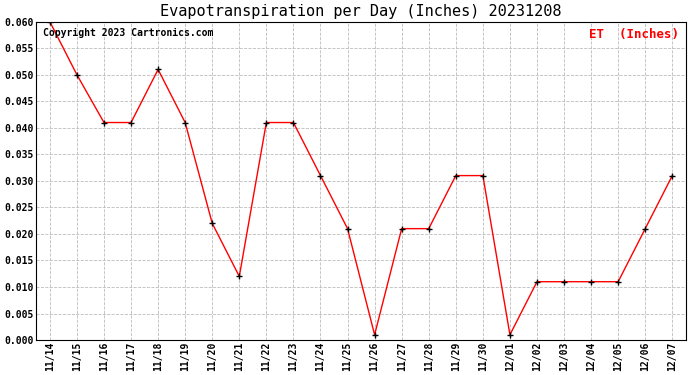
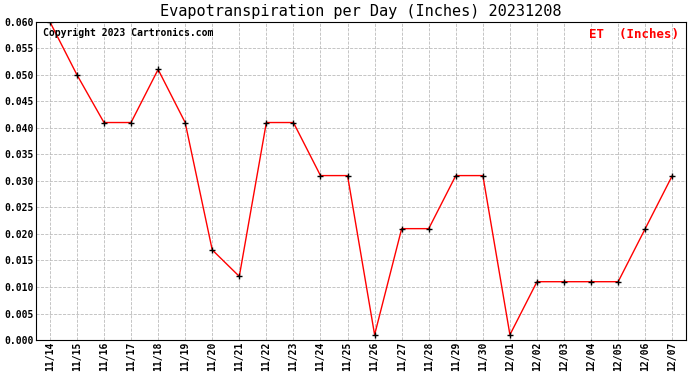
11/20: 0.022 -> 0.017
11/25: 0.021 -> 0.031
